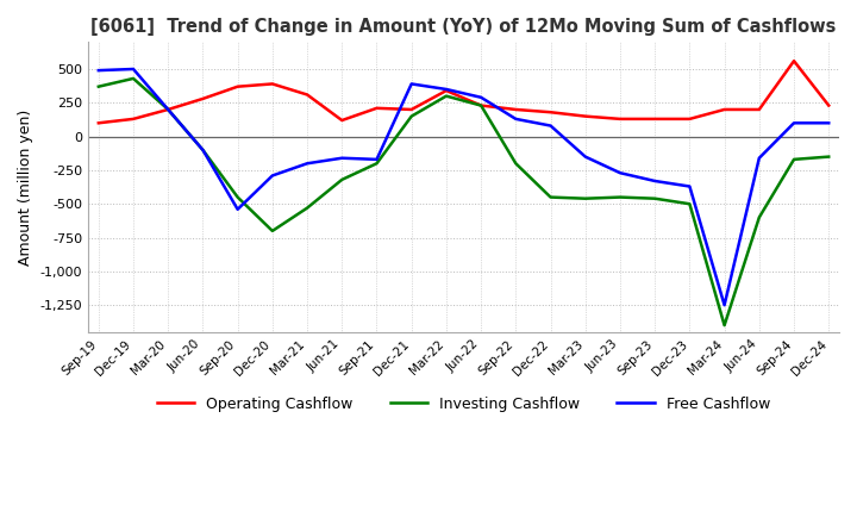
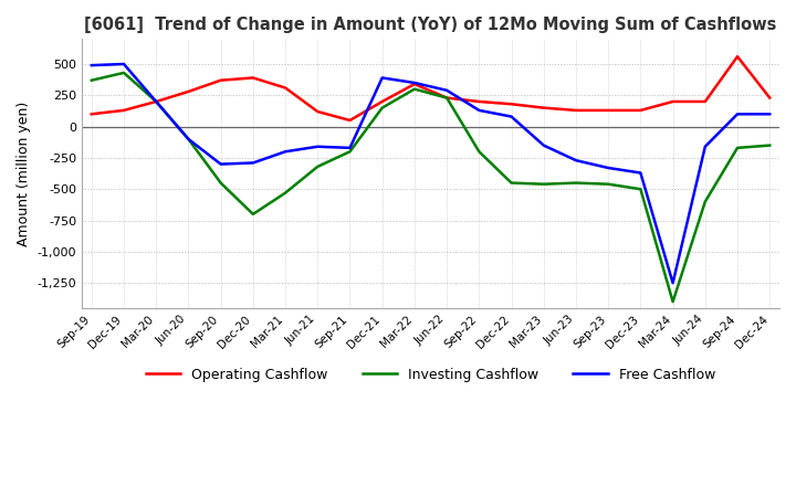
Free Cashflow/Sep-20: -540 -> -300
Operating Cashflow/Sep-21: 210 -> 50
